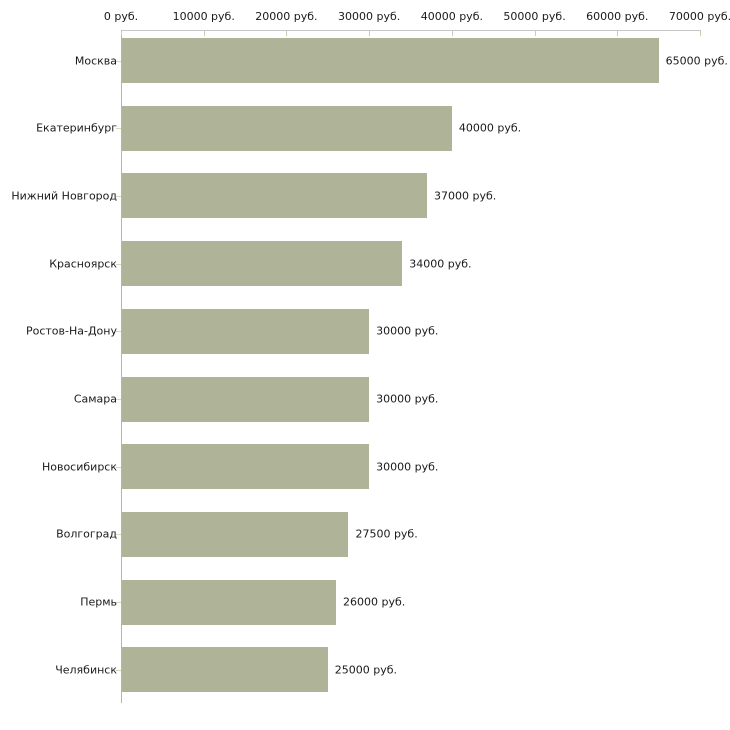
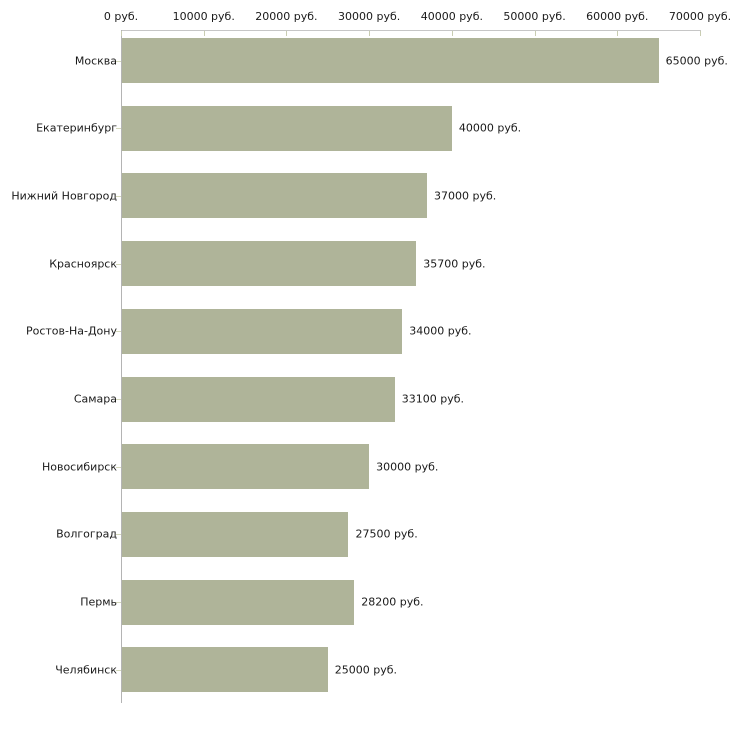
Красноярск: 34000 -> 35700
Ростов-На-Дону: 30000 -> 34000
Самара: 30000 -> 33100
Пермь: 26000 -> 28200
